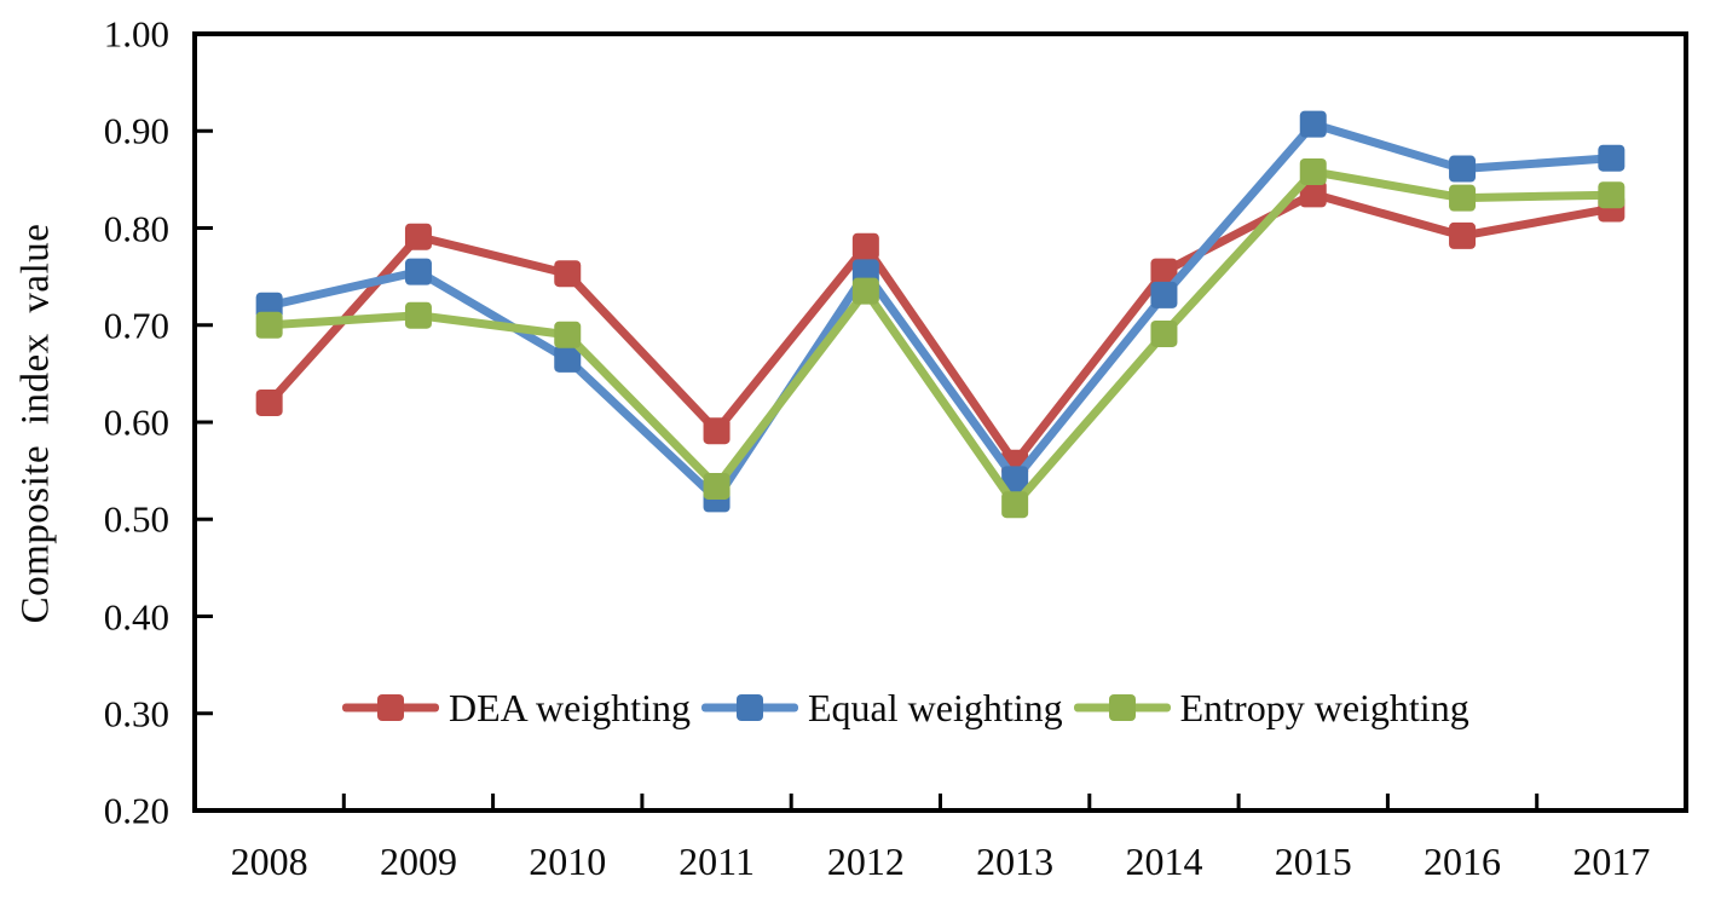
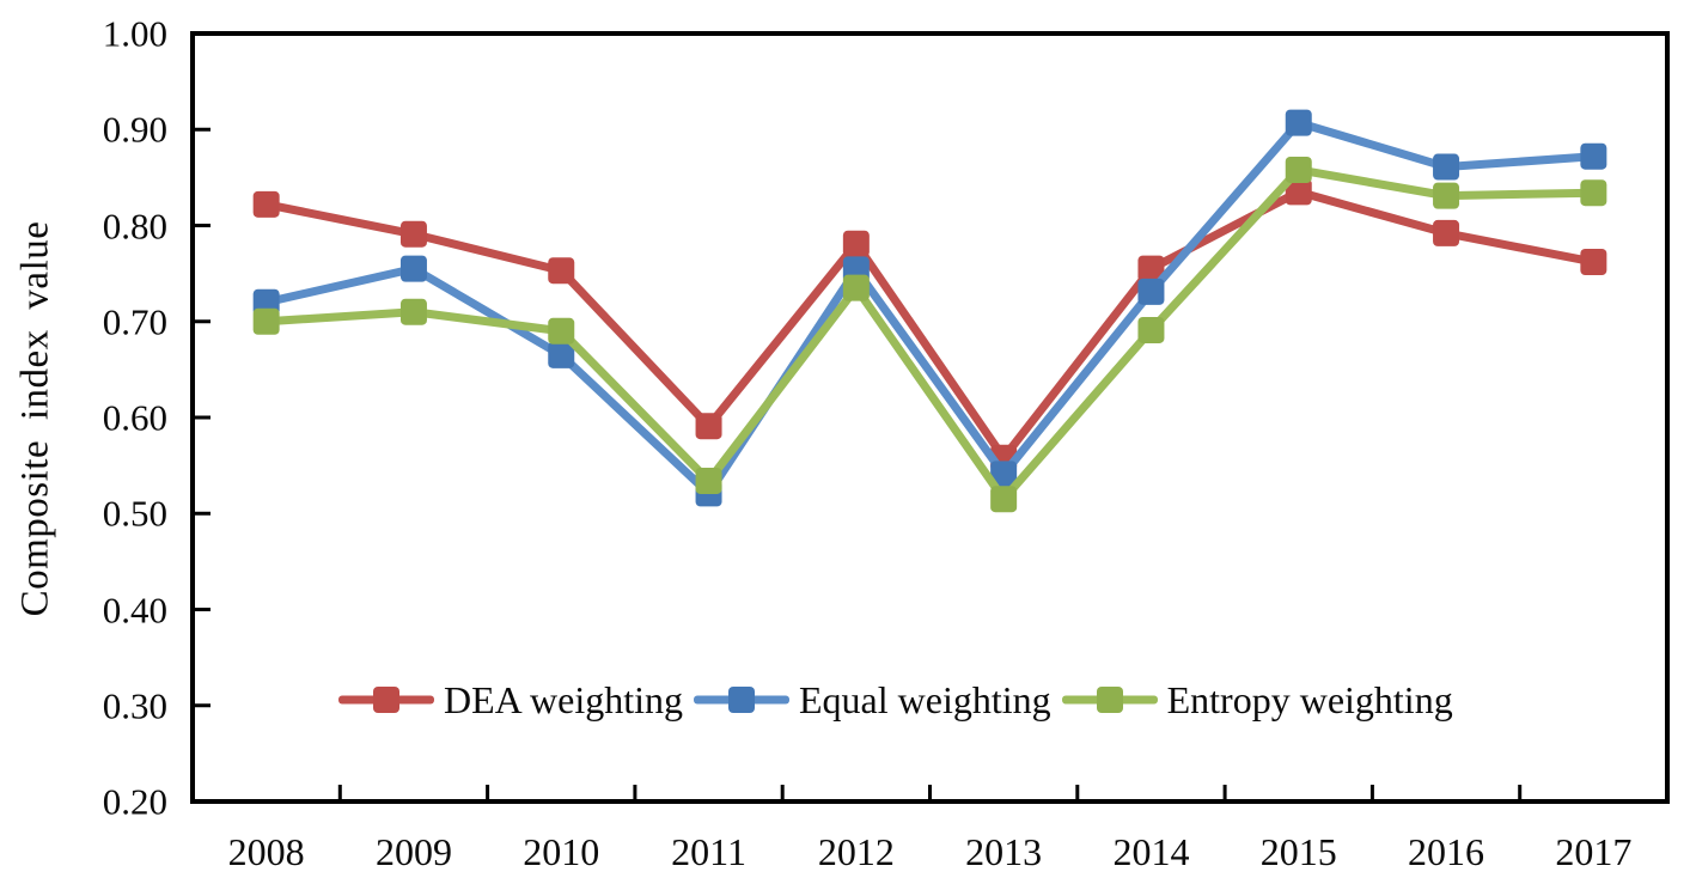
DEA weighting/2008: 0.62 -> 0.82
DEA weighting/2017: 0.82 -> 0.76
